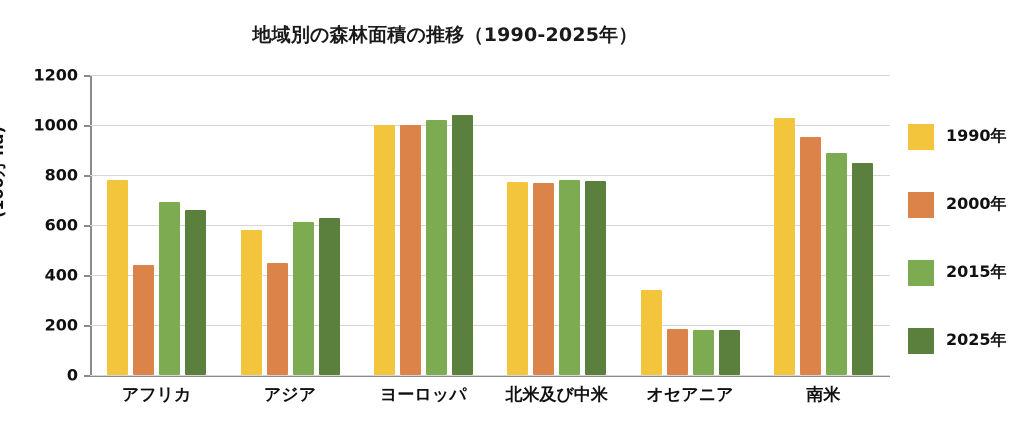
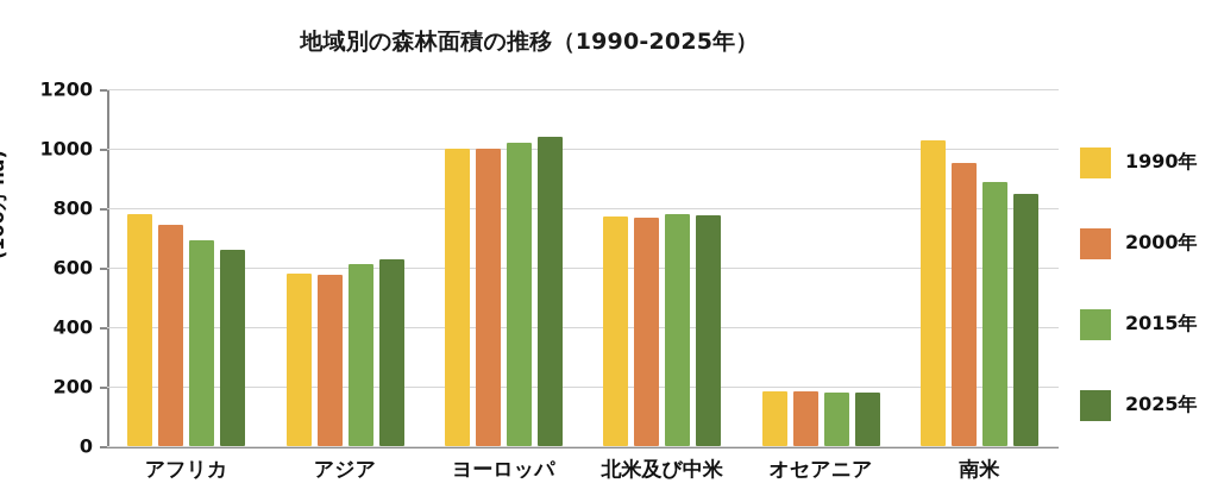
2000年/アフリカ: 440 -> 740
2000年/アジア: 450 -> 580
1990年/オセアニア: 340 -> 180
